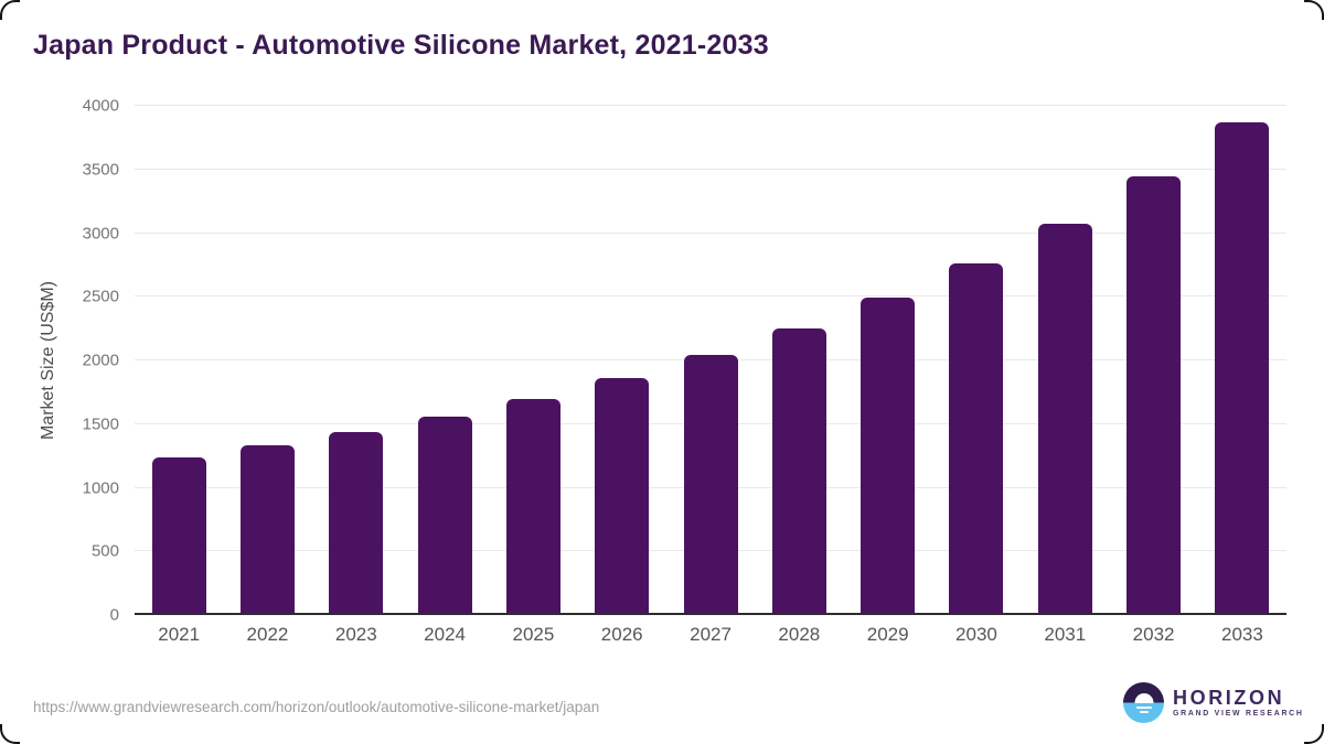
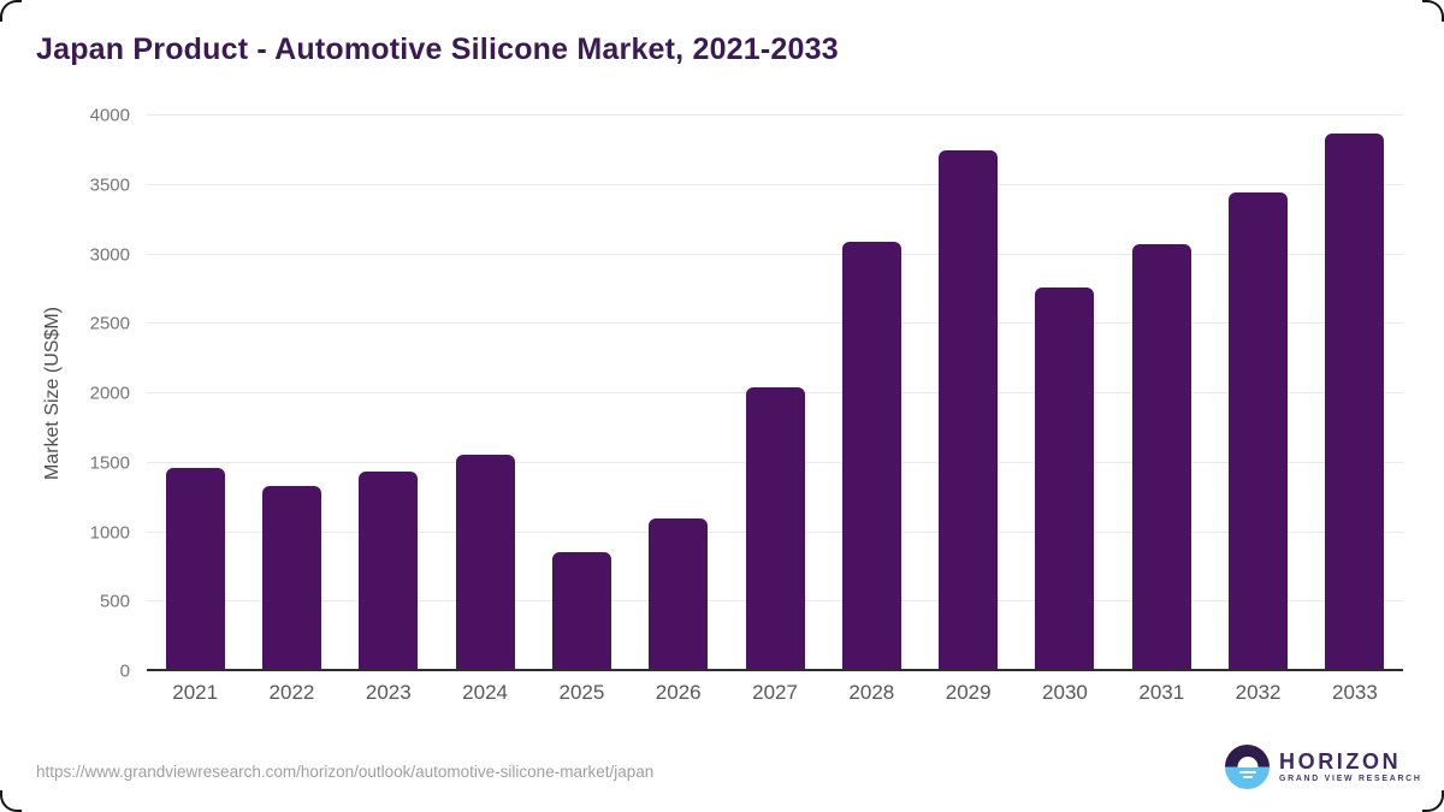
2021: 1240 -> 1460
2025: 1700 -> 860
2026: 1860 -> 1100
2028: 2250 -> 3090
2029: 2490 -> 3750
